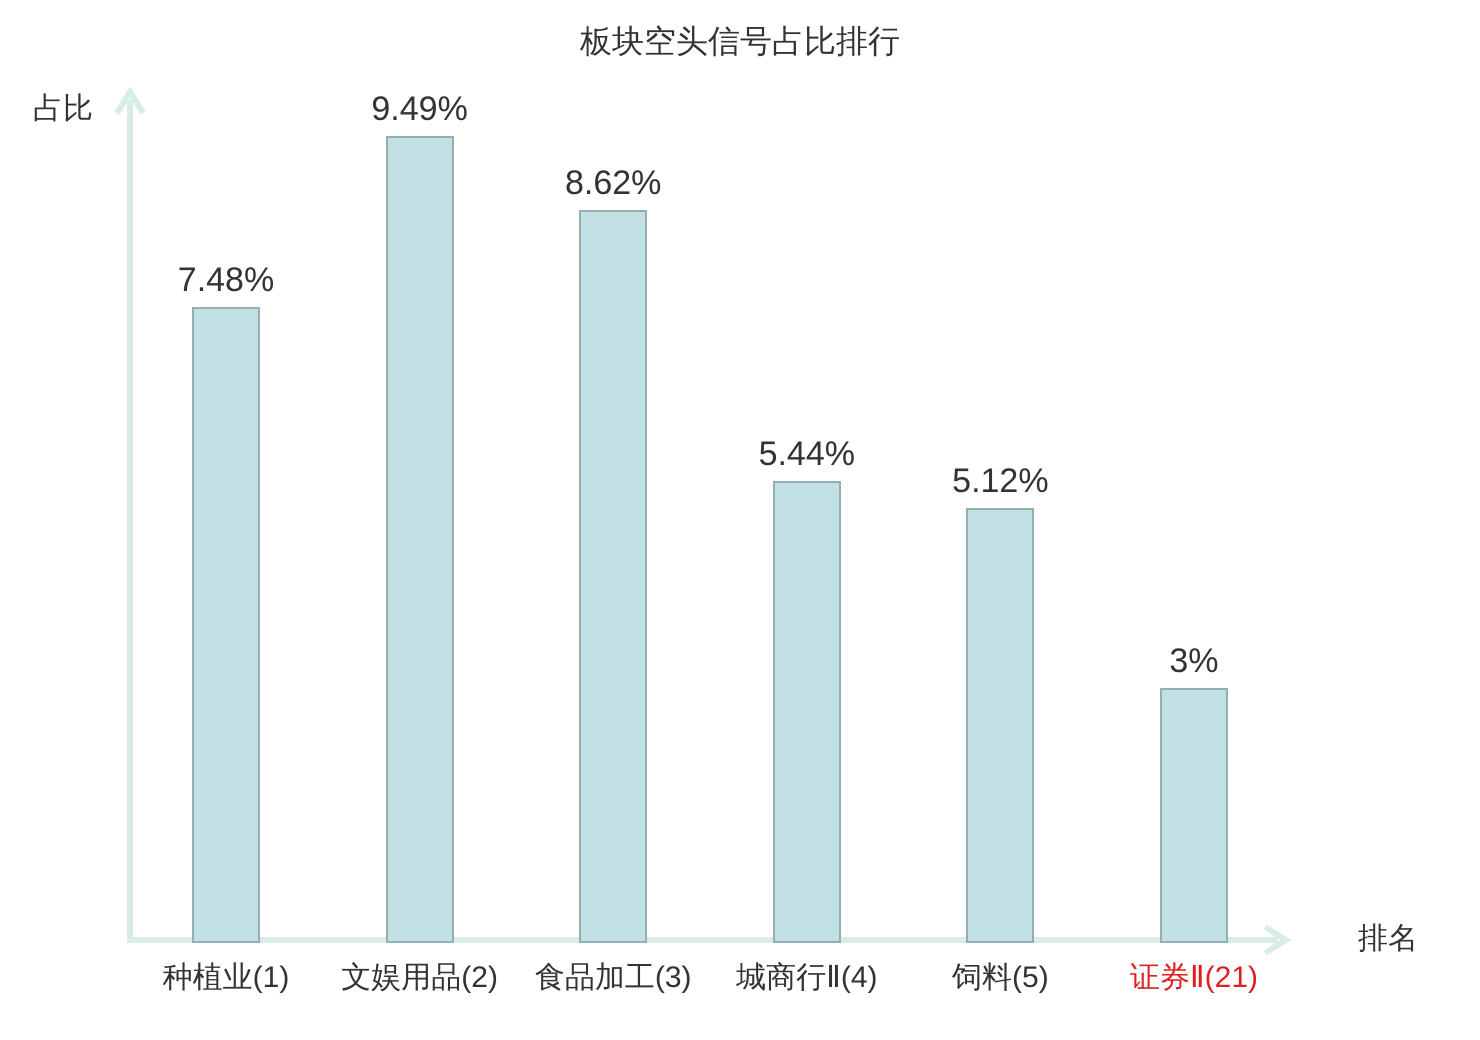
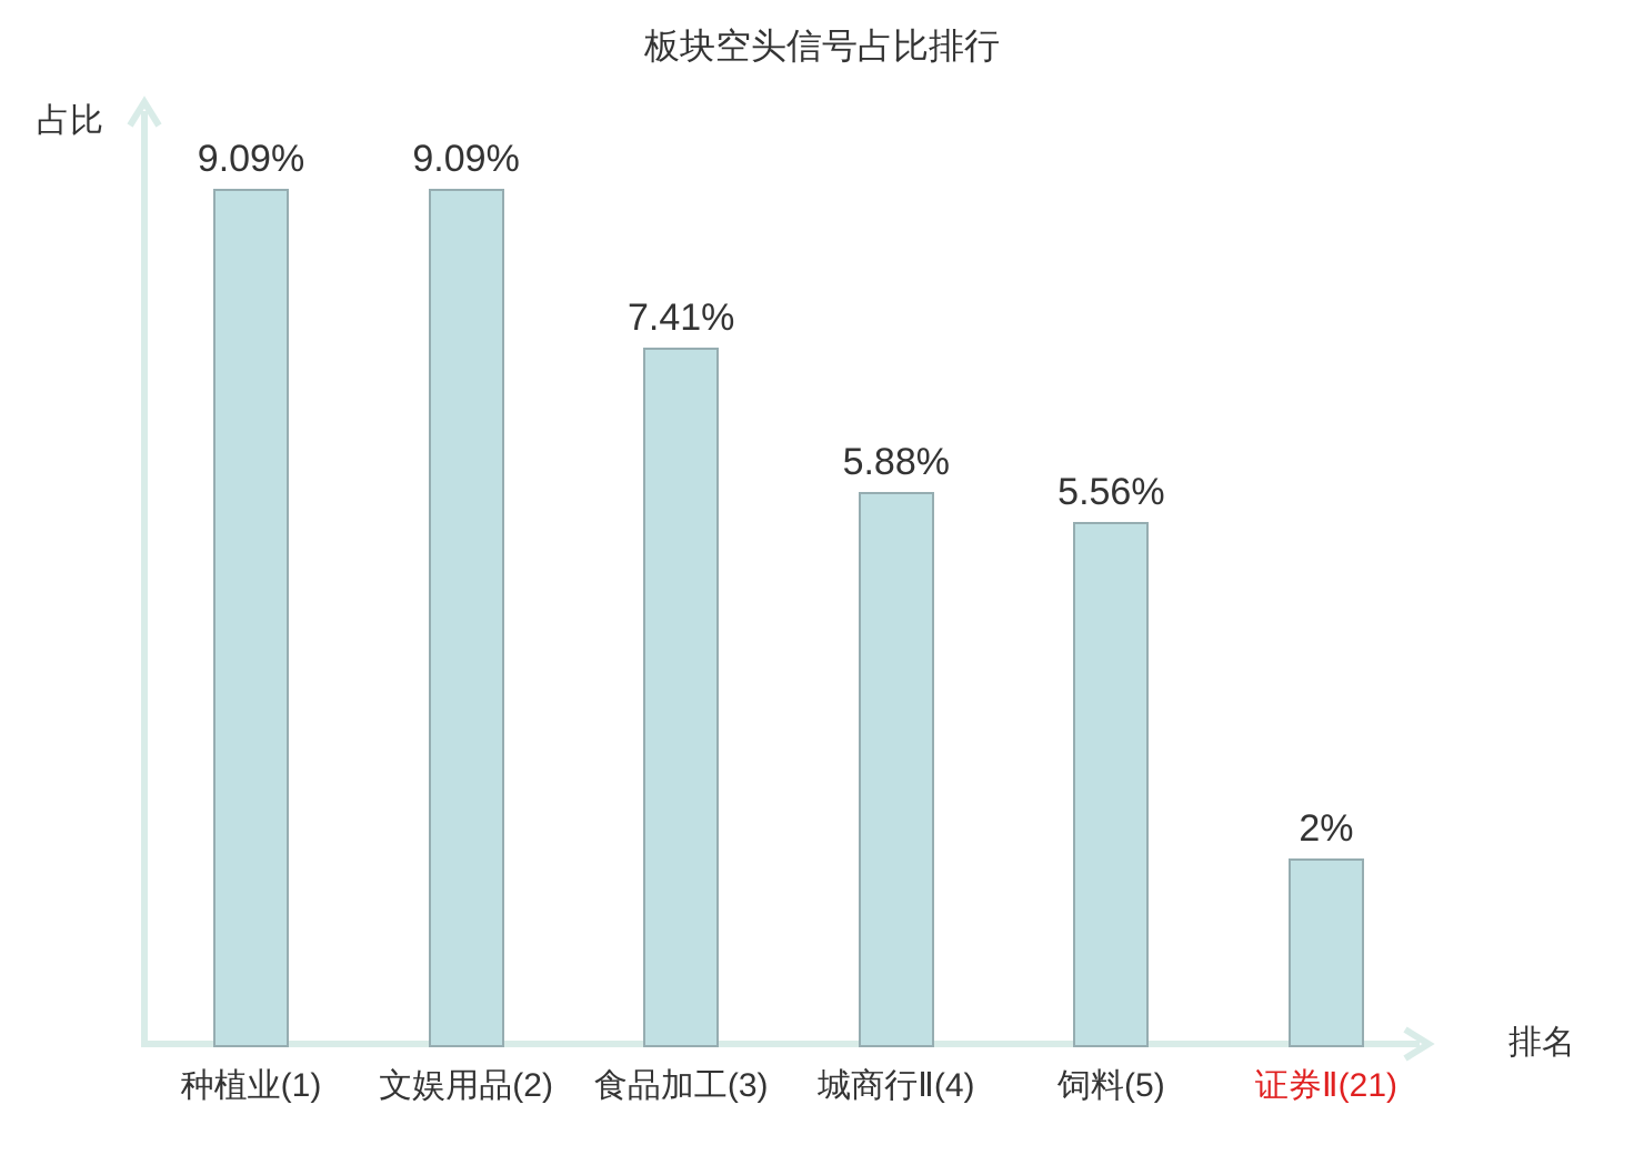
种植业(1): 7.48% -> 9.09%
文娱用品(2): 9.49% -> 9.09%
食品加工(3): 8.62% -> 7.41%
城商行Ⅱ(4): 5.44% -> 5.88%
饲料(5): 5.12% -> 5.56%
证券Ⅱ(21): 3% -> 2%
